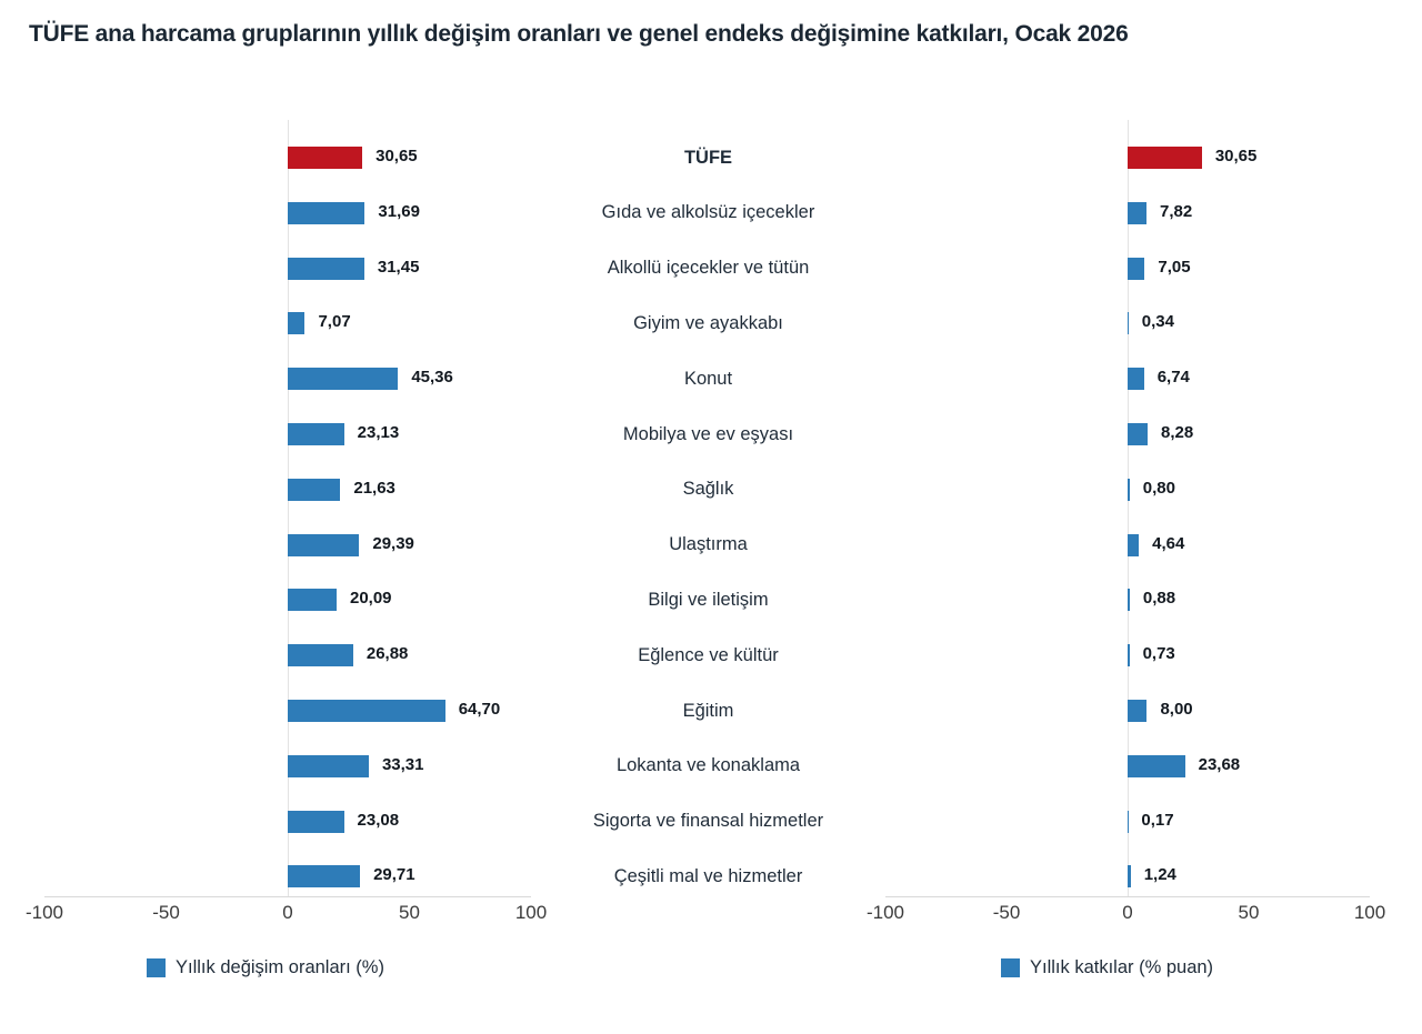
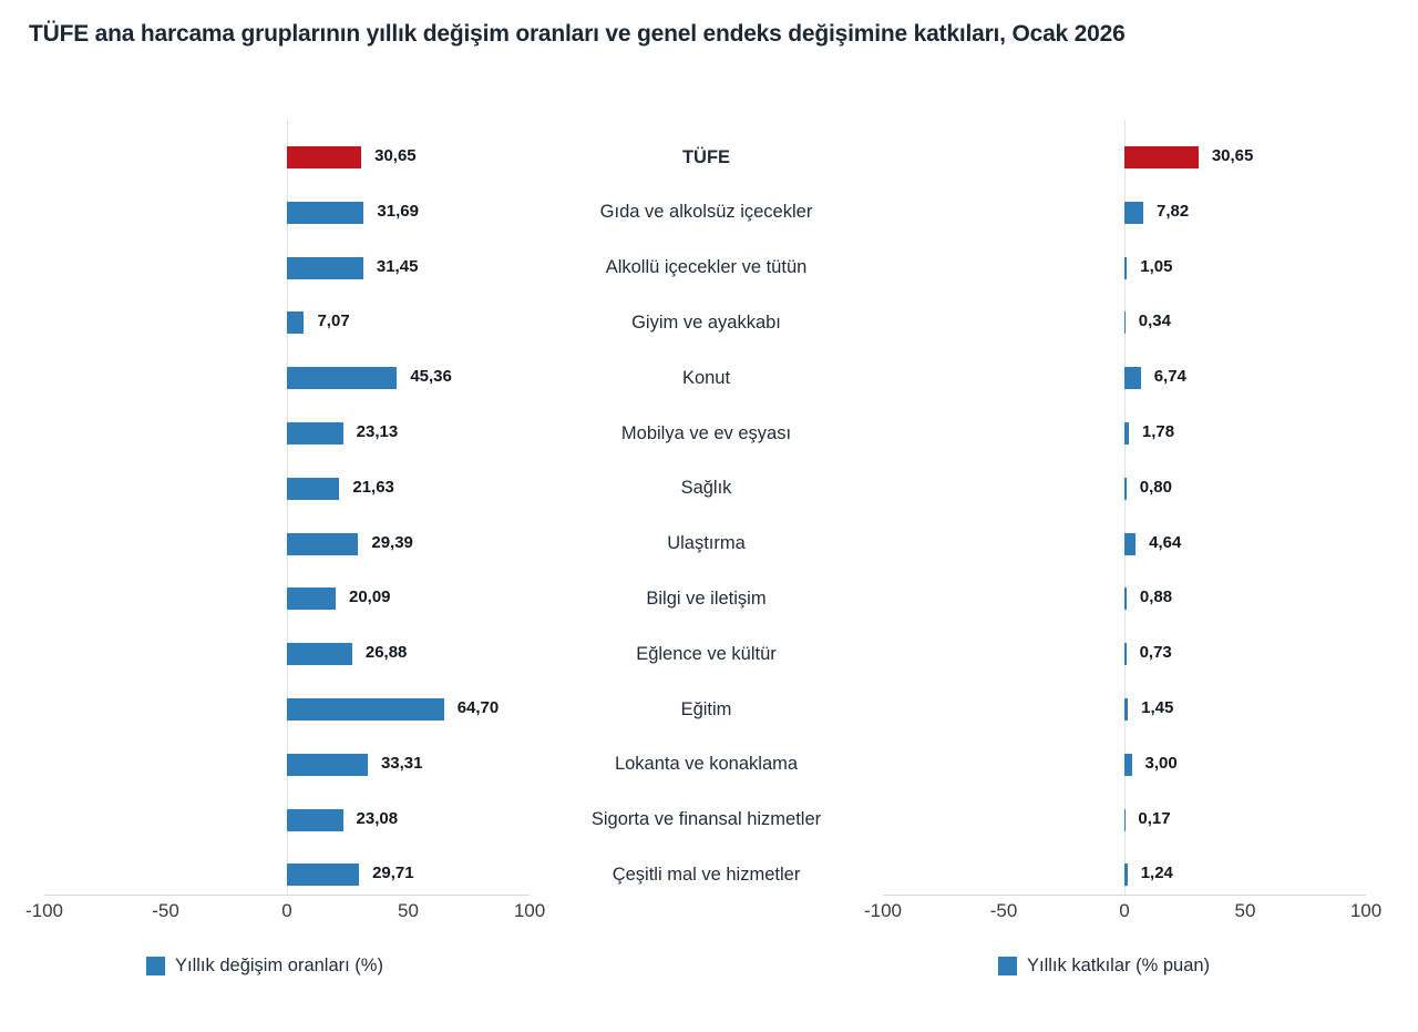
Yıllık katkılar (% puan)/Alkollü içecekler ve tütün: 7,05 -> 1,05
Yıllık katkılar (% puan)/Mobilya ve ev eşyası: 8,28 -> 1,78
Yıllık katkılar (% puan)/Eğitim: 8,00 -> 1,45
Yıllık katkılar (% puan)/Lokanta ve konaklama: 23,68 -> 3,00
